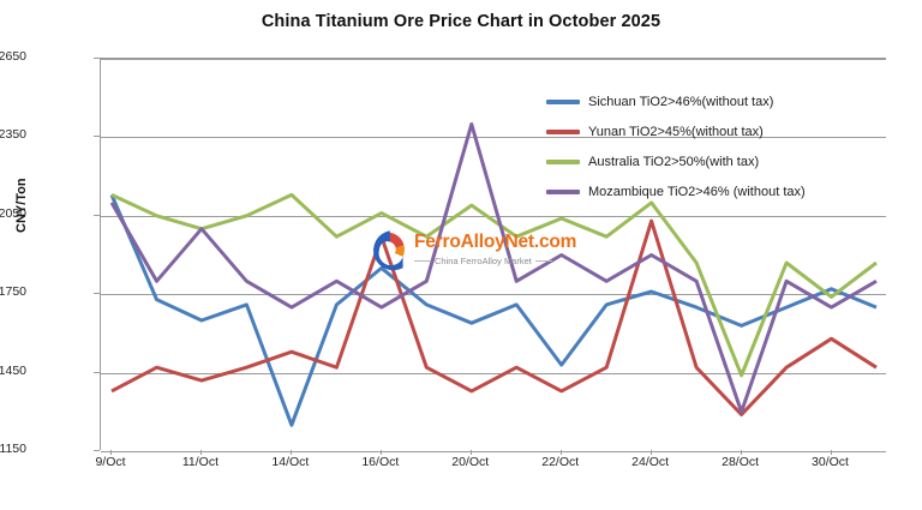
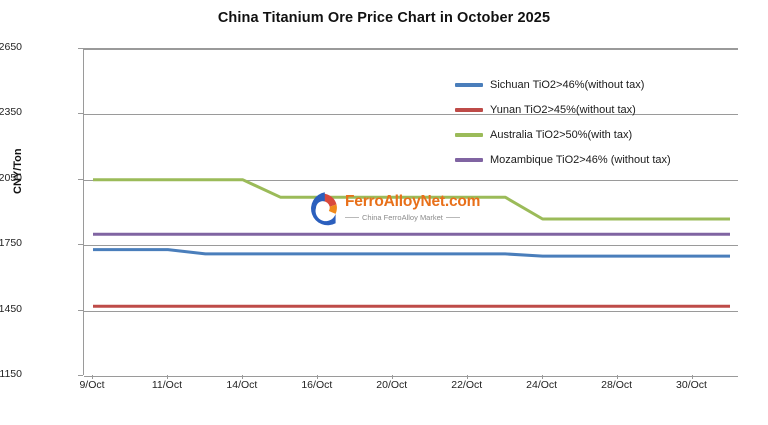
Sichuan TiO2>46%(without tax)/9/Oct: 2130 -> 1730
Yunan TiO2>45%(without tax)/9/Oct: 1380 -> 1470
Australia TiO2>50%(with tax)/9/Oct: 2130 -> 2050
Mozambique TiO2>46% (without tax)/9/Oct: 2100 -> 1800
Sichuan TiO2>46%(without tax)/11/Oct: 1650 -> 1730
Yunan TiO2>45%(without tax)/11/Oct: 1420 -> 1470
Australia TiO2>50%(with tax)/11/Oct: 2000 -> 2050
Mozambique TiO2>46% (without tax)/11/Oct: 2000 -> 1800
Sichuan TiO2>46%(without tax)/14/Oct: 1250 -> 1710
Yunan TiO2>45%(without tax)/14/Oct: 1530 -> 1470
Australia TiO2>50%(with tax)/14/Oct: 2130 -> 2050
Mozambique TiO2>46% (without tax)/14/Oct: 1700 -> 1800
Sichuan TiO2>46%(without tax)/16/Oct: 1850 -> 1710
Yunan TiO2>45%(without tax)/16/Oct: 1970 -> 1470
Australia TiO2>50%(with tax)/16/Oct: 2060 -> 1970
Mozambique TiO2>46% (without tax)/16/Oct: 1700 -> 1800
Sichuan TiO2>46%(without tax)/20/Oct: 1640 -> 1710
Yunan TiO2>45%(without tax)/20/Oct: 1380 -> 1470
Australia TiO2>50%(with tax)/20/Oct: 2090 -> 1970
Mozambique TiO2>46% (without tax)/20/Oct: 2400 -> 1800
Sichuan TiO2>46%(without tax)/22/Oct: 1480 -> 1710
Yunan TiO2>45%(without tax)/22/Oct: 1380 -> 1470
Australia TiO2>50%(with tax)/22/Oct: 2040 -> 1970
Mozambique TiO2>46% (without tax)/22/Oct: 1900 -> 1800
Sichuan TiO2>46%(without tax)/24/Oct: 1760 -> 1700
Yunan TiO2>45%(without tax)/24/Oct: 2030 -> 1470
Australia TiO2>50%(with tax)/24/Oct: 2100 -> 1870
Mozambique TiO2>46% (without tax)/24/Oct: 1900 -> 1800
Sichuan TiO2>46%(without tax)/28/Oct: 1630 -> 1700
Yunan TiO2>45%(without tax)/28/Oct: 1290 -> 1470
Australia TiO2>50%(with tax)/28/Oct: 1440 -> 1870
Mozambique TiO2>46% (without tax)/28/Oct: 1300 -> 1800
Sichuan TiO2>46%(without tax)/30/Oct: 1770 -> 1700
Yunan TiO2>45%(without tax)/30/Oct: 1580 -> 1470
Australia TiO2>50%(with tax)/30/Oct: 1740 -> 1870
Mozambique TiO2>46% (without tax)/30/Oct: 1700 -> 1800
